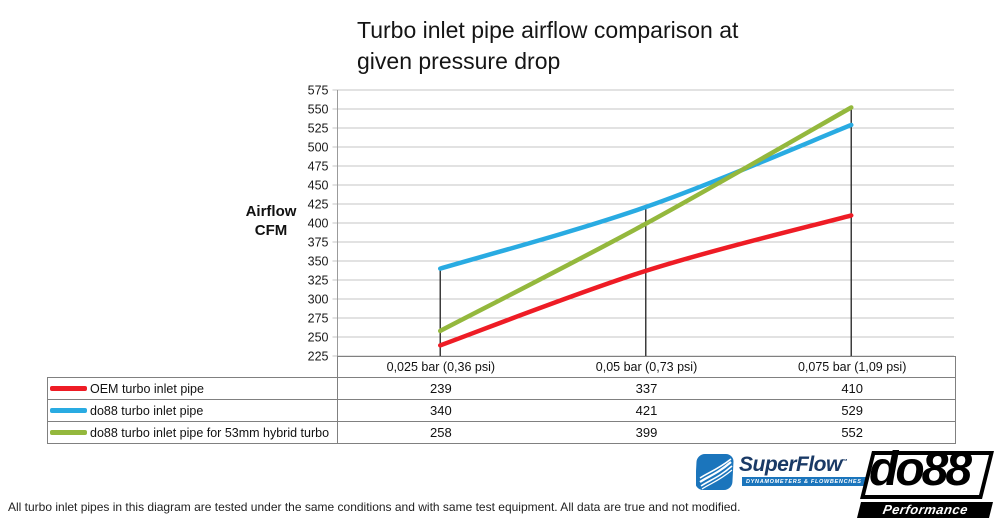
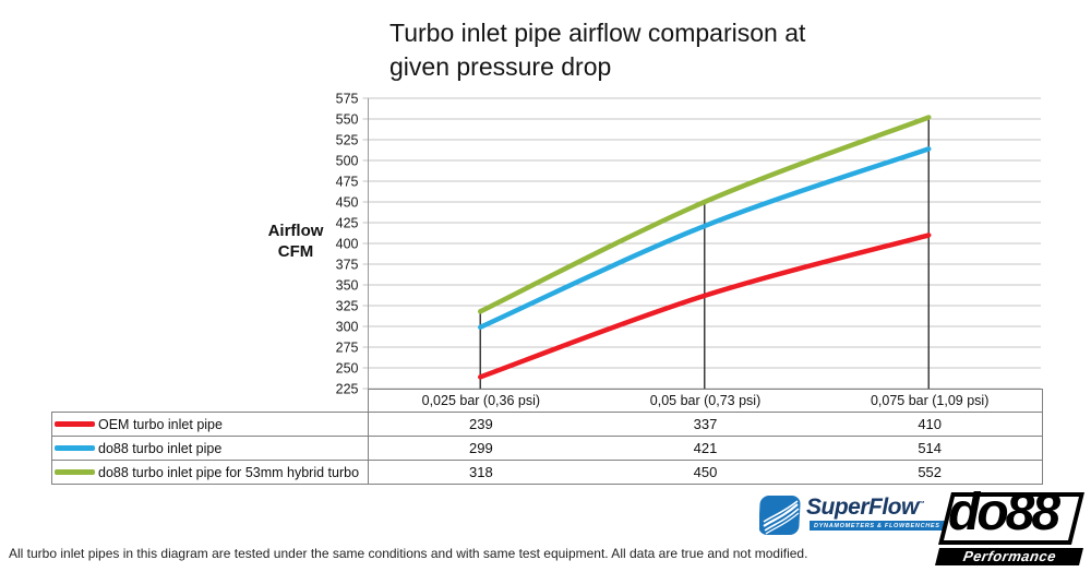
do88 turbo inlet pipe/0,025 bar (0,36 psi): 340 -> 299
do88 turbo inlet pipe for 53mm hybrid turbo/0,025 bar (0,36 psi): 258 -> 318
do88 turbo inlet pipe for 53mm hybrid turbo/0,05 bar (0,73 psi): 399 -> 450
do88 turbo inlet pipe/0,075 bar (1,09 psi): 529 -> 514
